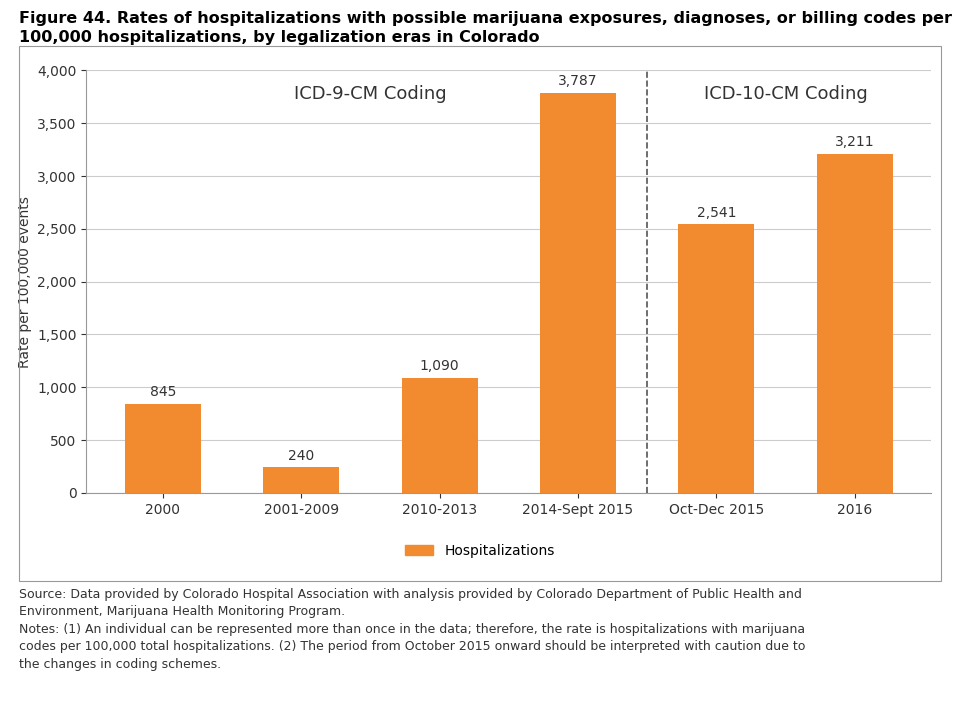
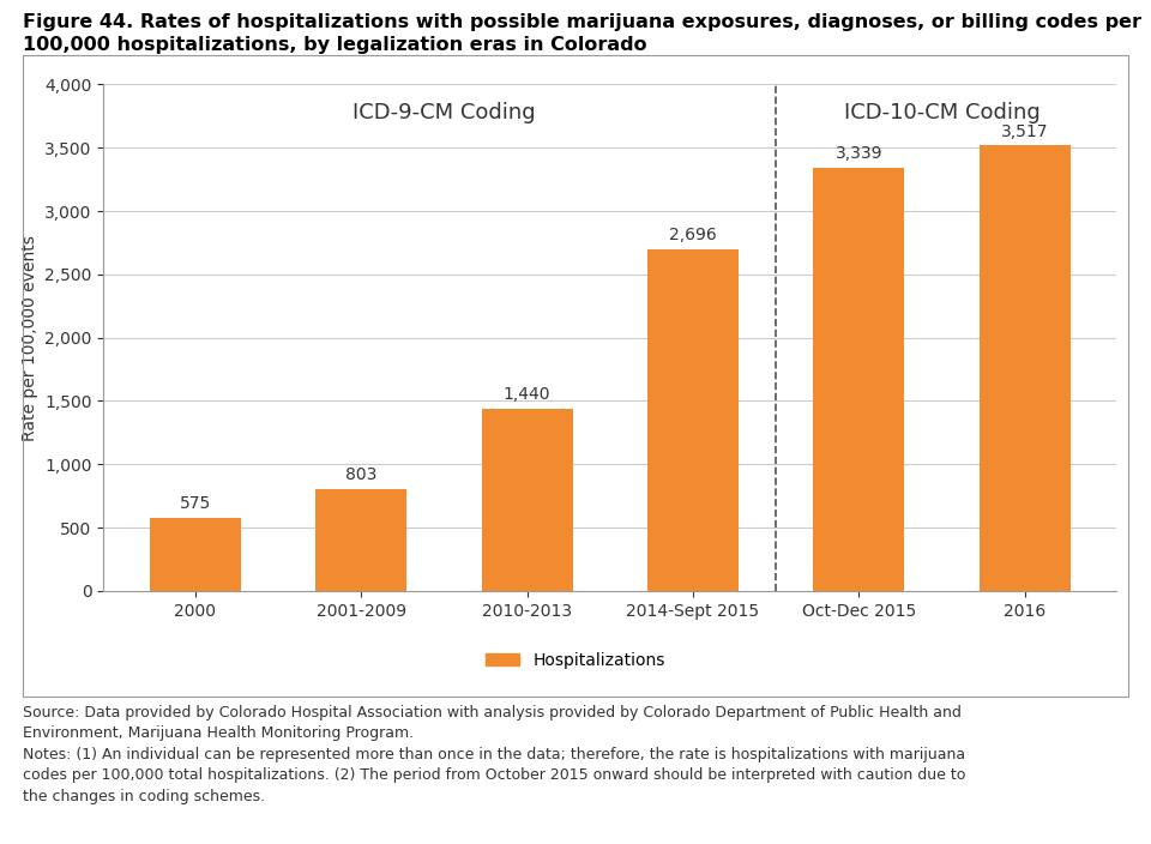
2000: 845 -> 575
2001-2009: 240 -> 803
2010-2013: 1,090 -> 1,440
2014-Sept 2015: 3,787 -> 2,696
Oct-Dec 2015: 2,541 -> 3,339
2016: 3,211 -> 3,517
